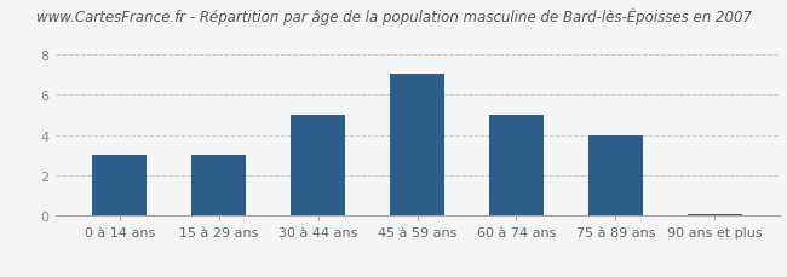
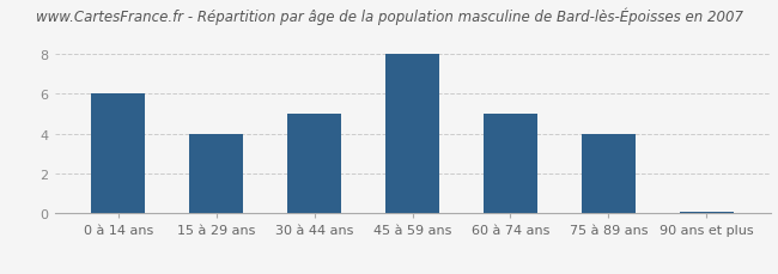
0 à 14 ans: 3.0 -> 6.0
15 à 29 ans: 3.0 -> 4.0
45 à 59 ans: 7.0 -> 8.0
